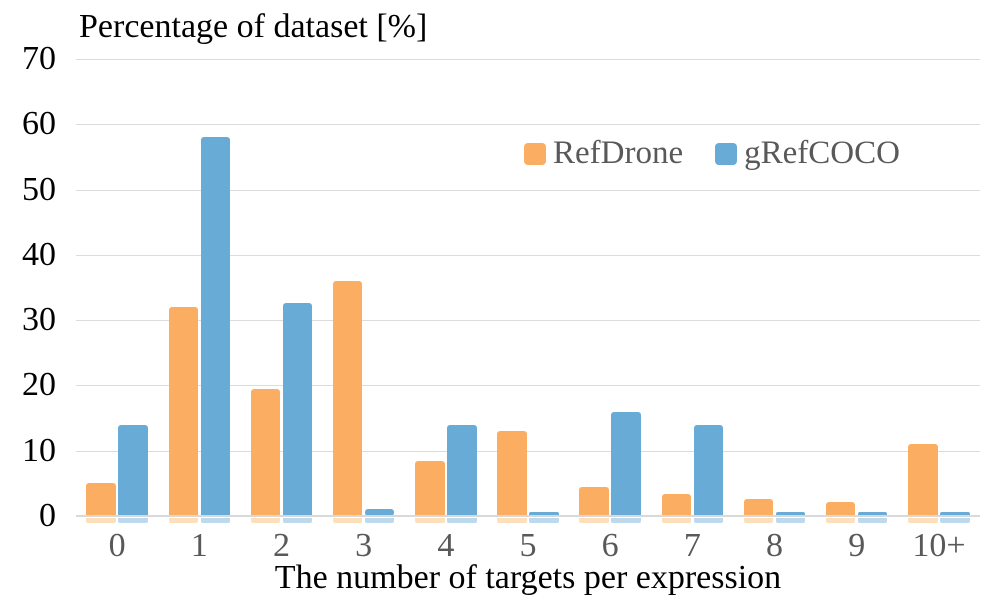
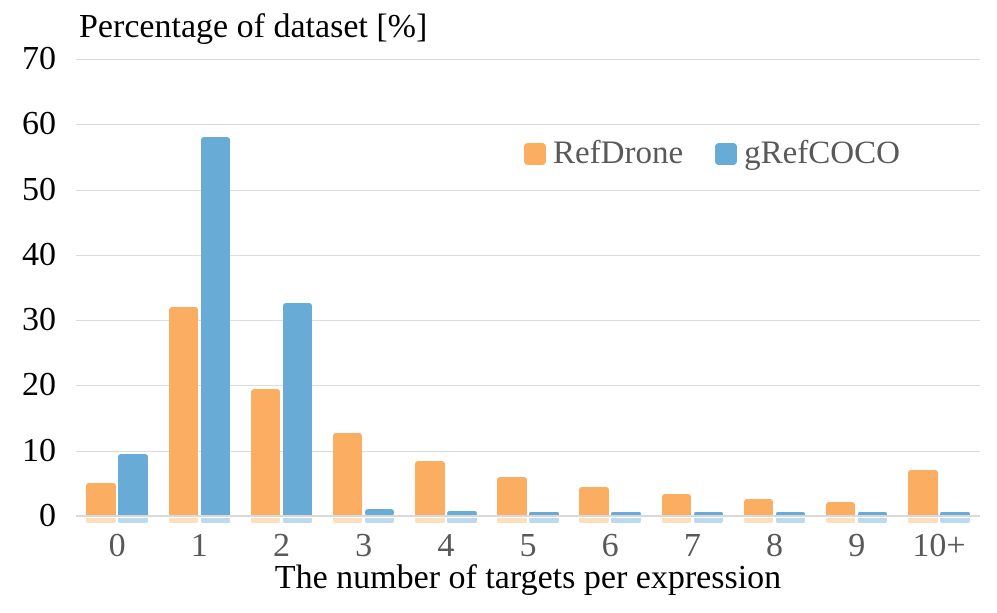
gRefCOCO/0: 14 -> 10
RefDrone/3: 36 -> 13
gRefCOCO/4: 14 -> 1
RefDrone/5: 13 -> 6
gRefCOCO/6: 16 -> 1
gRefCOCO/7: 14 -> 1
RefDrone/10+: 11 -> 7
